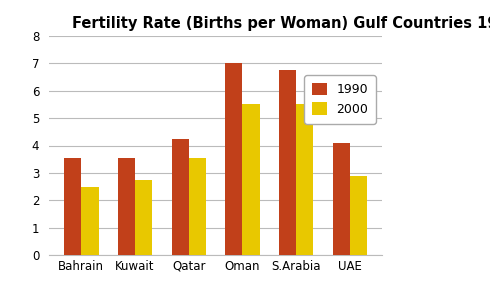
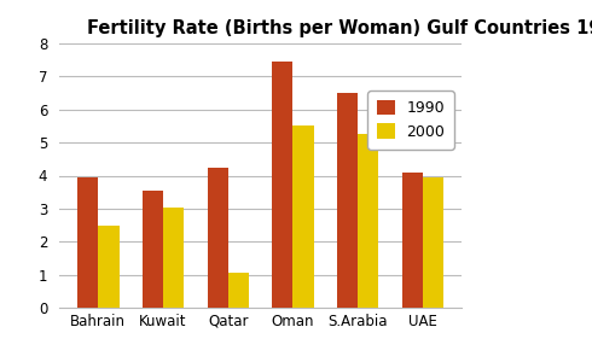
1990/Bahrain: 3.55 -> 3.95
2000/Kuwait: 2.75 -> 3.05
2000/Qatar: 3.55 -> 1.05
1990/Oman: 7.00 -> 7.45
1990/S.Arabia: 6.75 -> 6.50
2000/S.Arabia: 5.50 -> 5.25
2000/UAE: 2.90 -> 3.95
